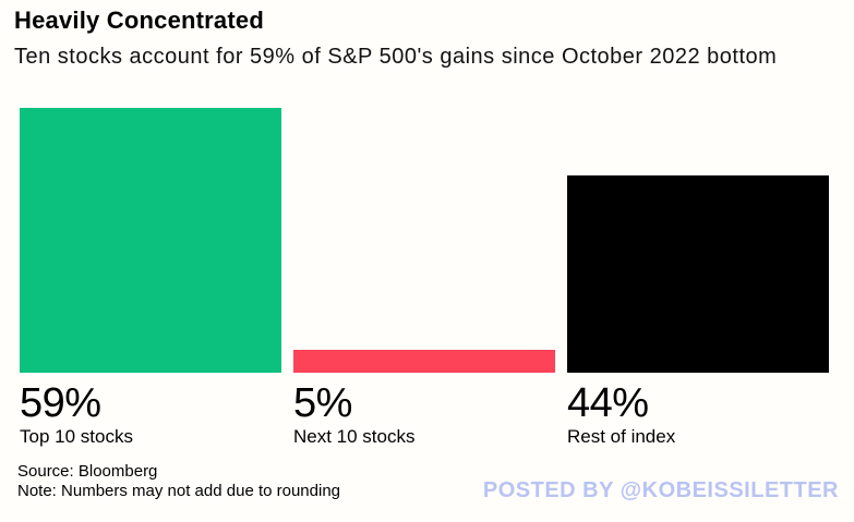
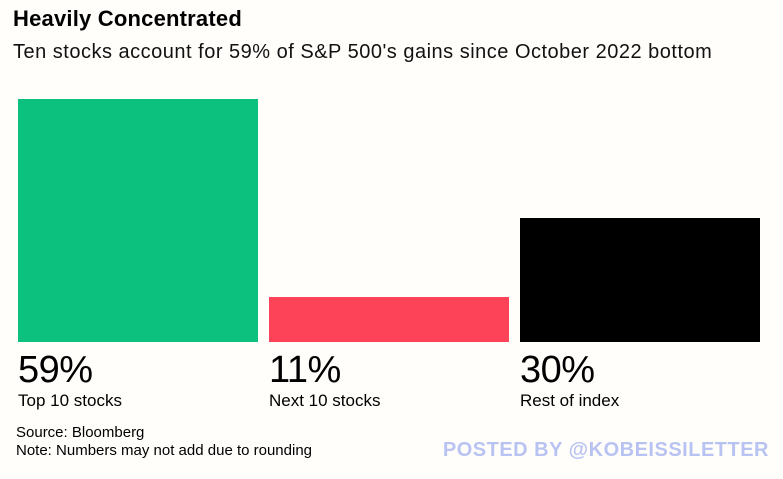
Next 10 stocks: 5% -> 11%
Rest of index: 44% -> 30%
